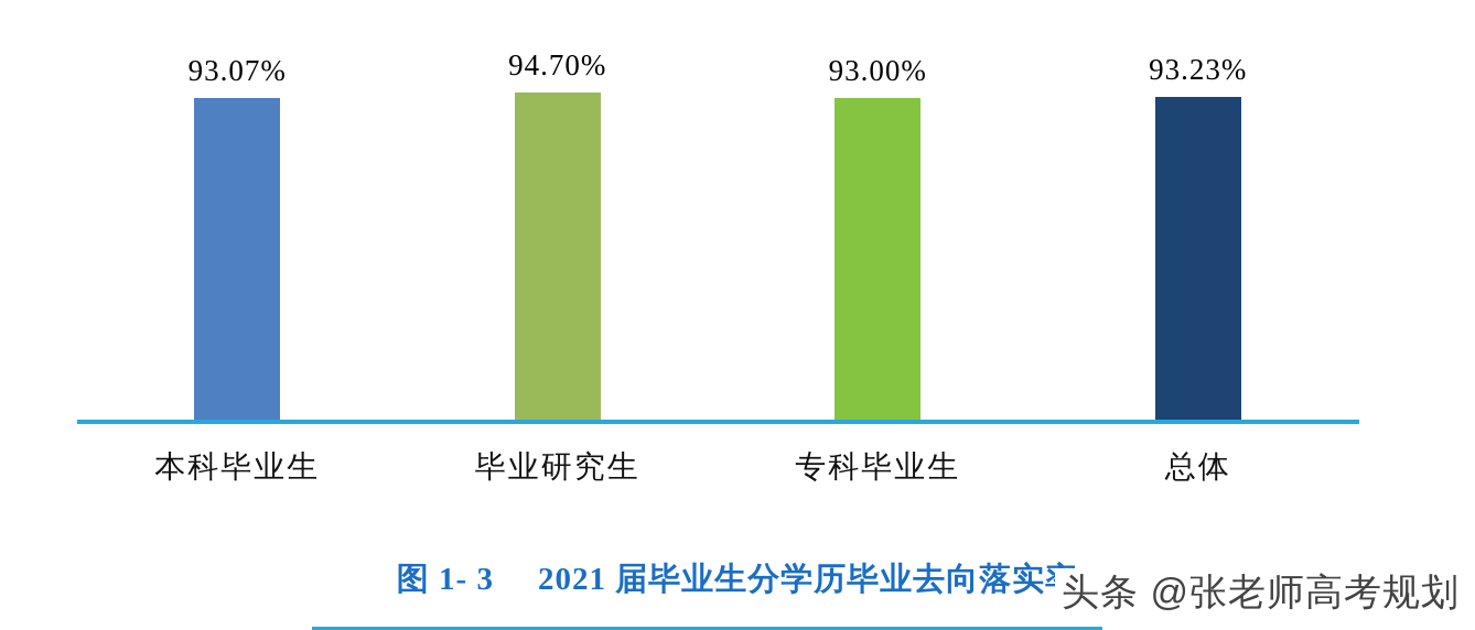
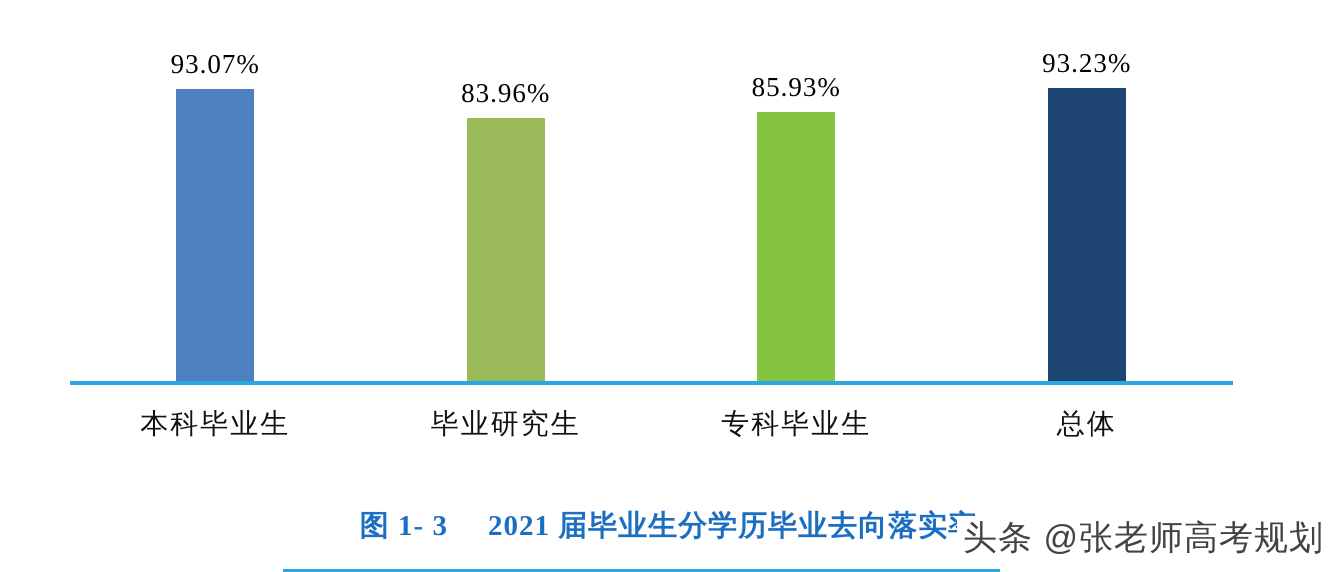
毕业研究生: 94.70% -> 83.96%
专科毕业生: 93.00% -> 85.93%
